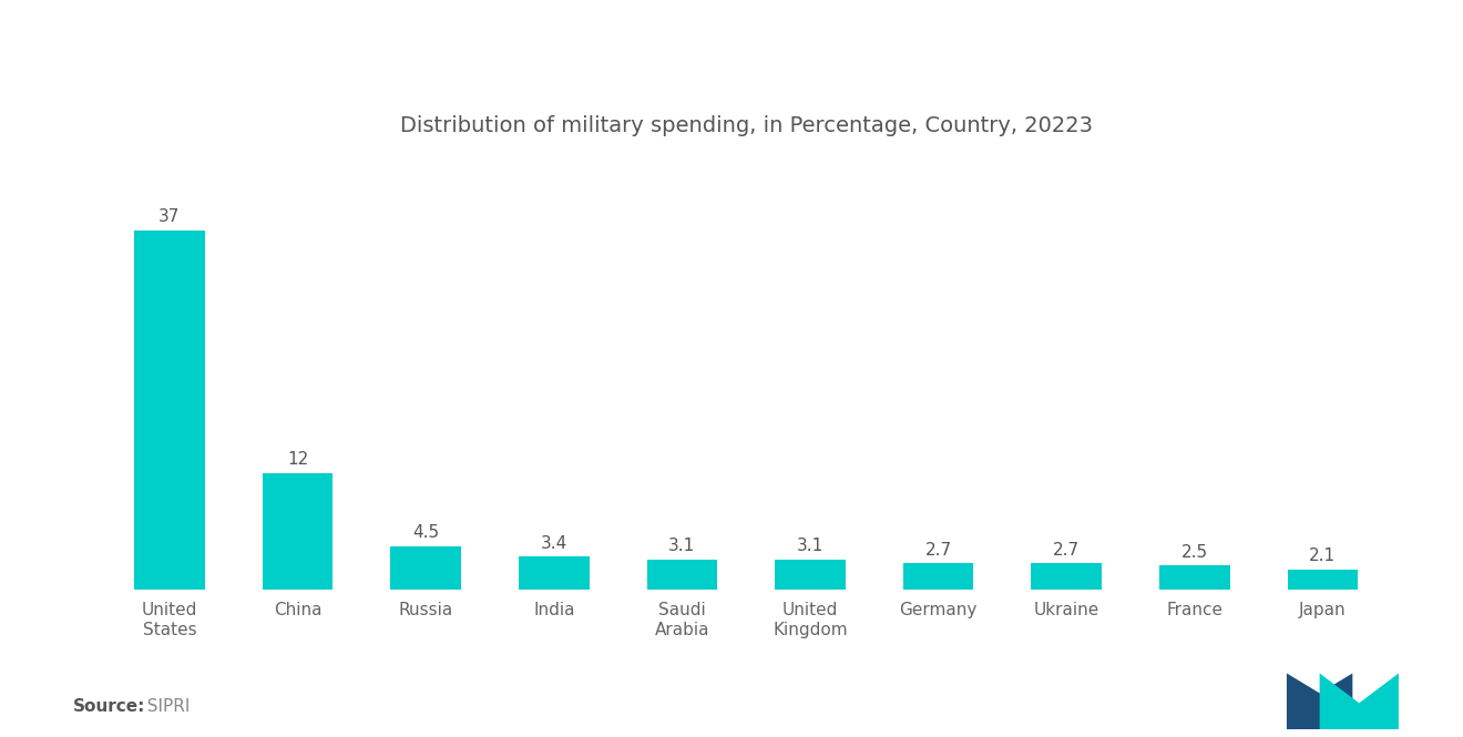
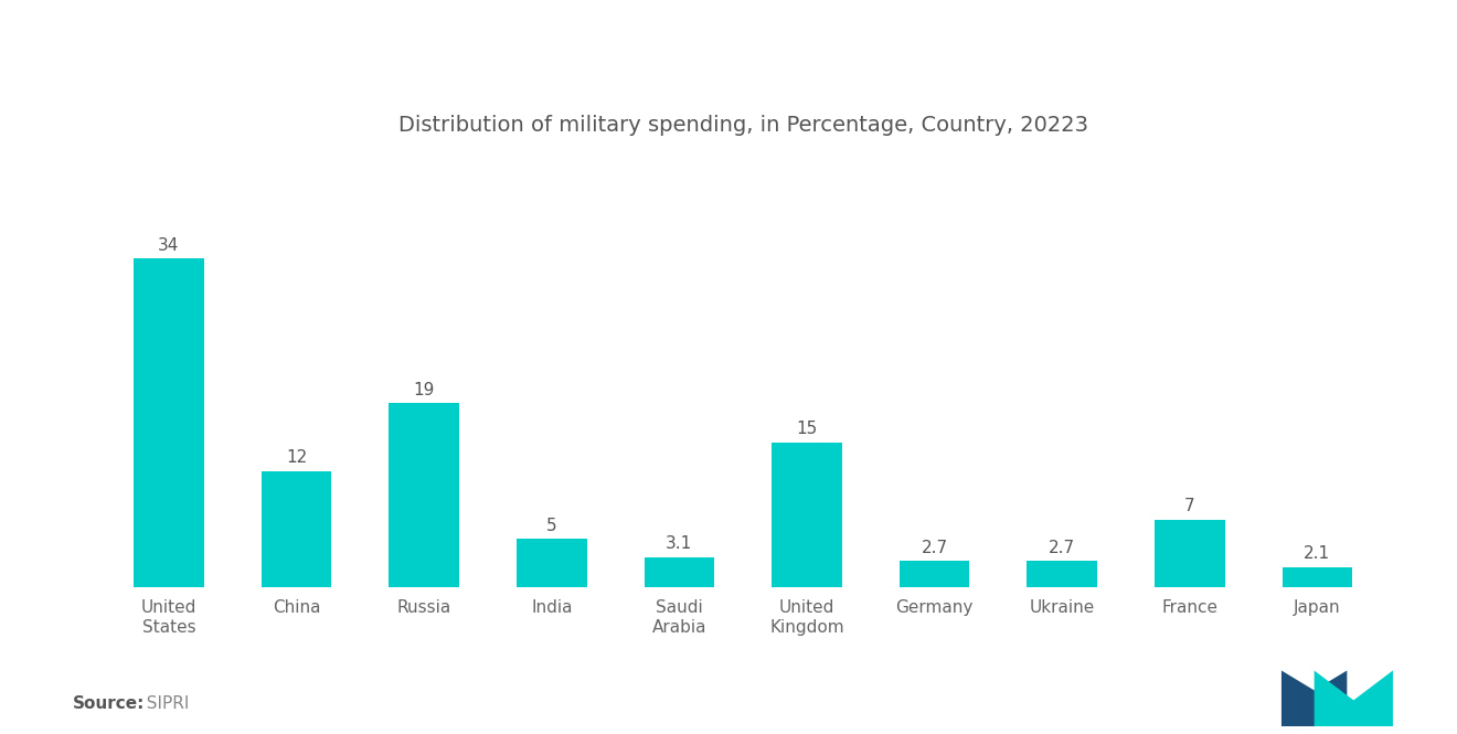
United States: 37 -> 34
Russia: 4.5 -> 19
India: 3.4 -> 5
United Kingdom: 3.1 -> 15
France: 2.5 -> 7
